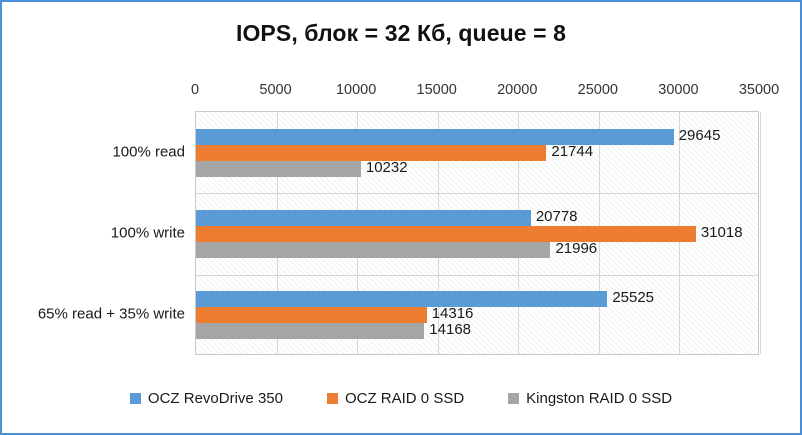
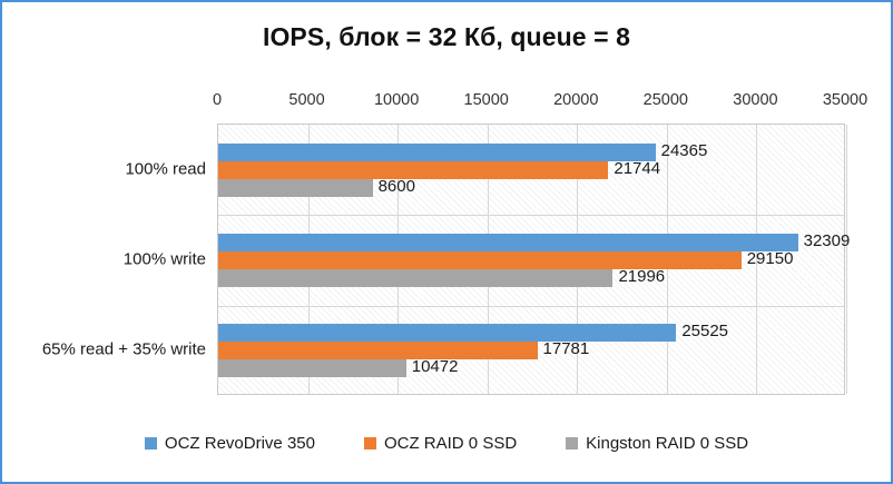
OCZ RevoDrive 350/100% read: 29645 -> 24365
Kingston RAID 0 SSD/100% read: 10232 -> 8600
OCZ RevoDrive 350/100% write: 20778 -> 32309
OCZ RAID 0 SSD/100% write: 31018 -> 29150
OCZ RAID 0 SSD/65% read + 35% write: 14316 -> 17781
Kingston RAID 0 SSD/65% read + 35% write: 14168 -> 10472
